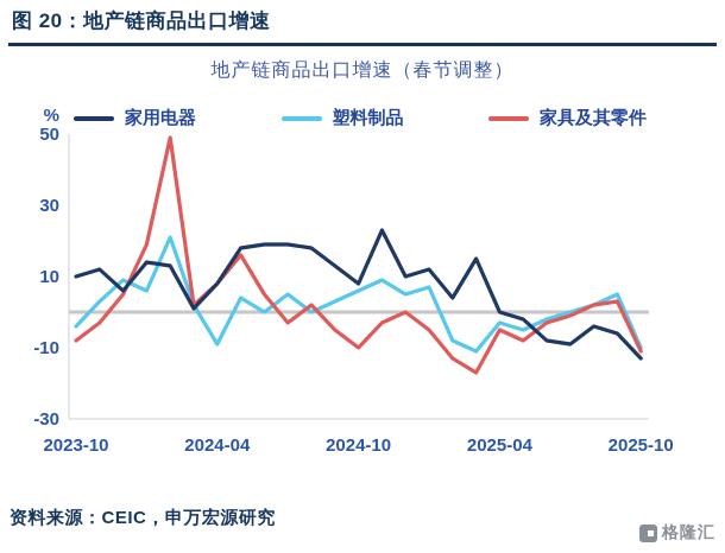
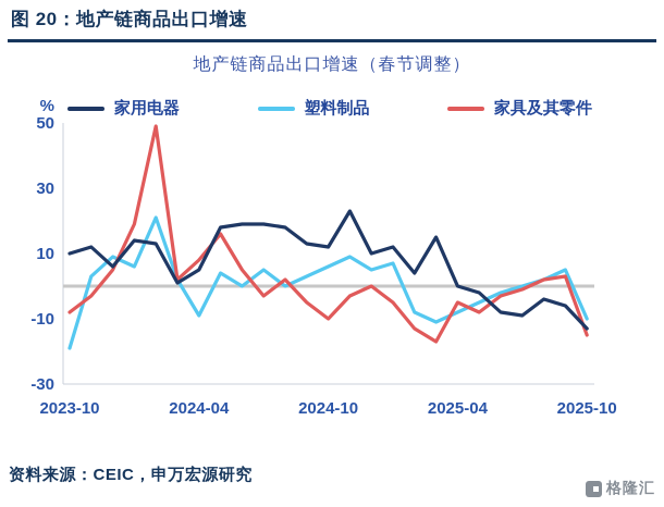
塑料制品/2023-10: -4 -> -19
家用电器/2024-04: 8 -> 5
家用电器/2024-10: 8 -> 12
塑料制品/2025-04: -3 -> -8
家具及其零件/2025-10: -11 -> -15
